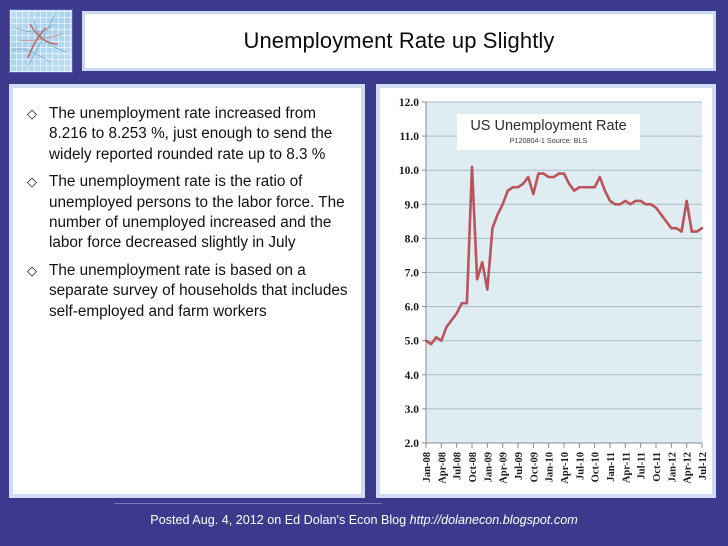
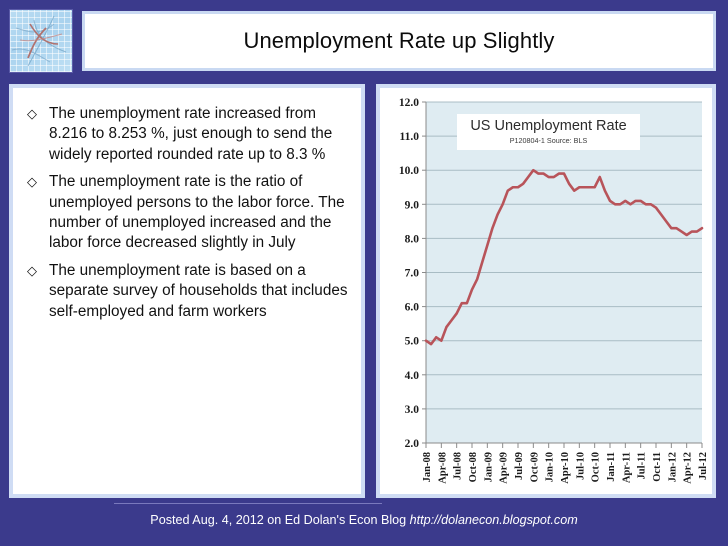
Oct-08: 10.1 -> 6.5
Jan-09: 6.5 -> 7.8
Oct-09: 9.3 -> 10.0
Apr-12: 9.1 -> 8.1
